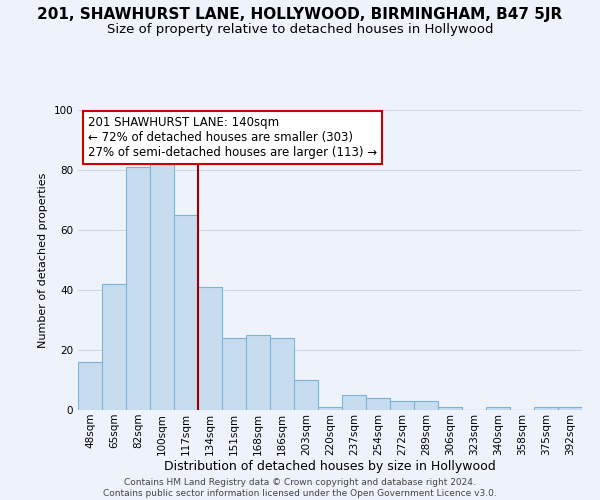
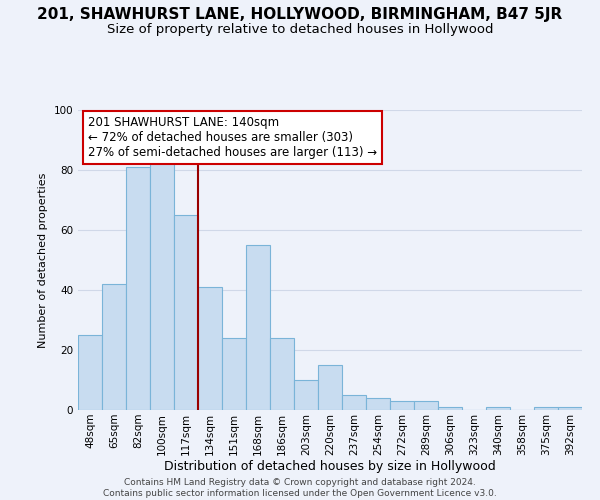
48sqm: 16 -> 25
168sqm: 25 -> 55
220sqm: 1 -> 15
